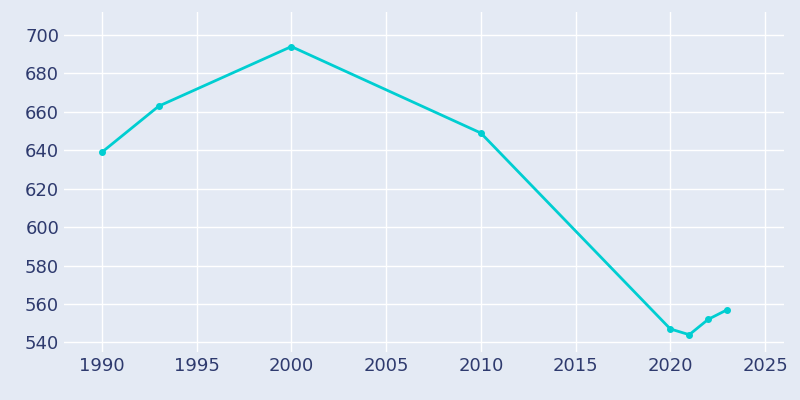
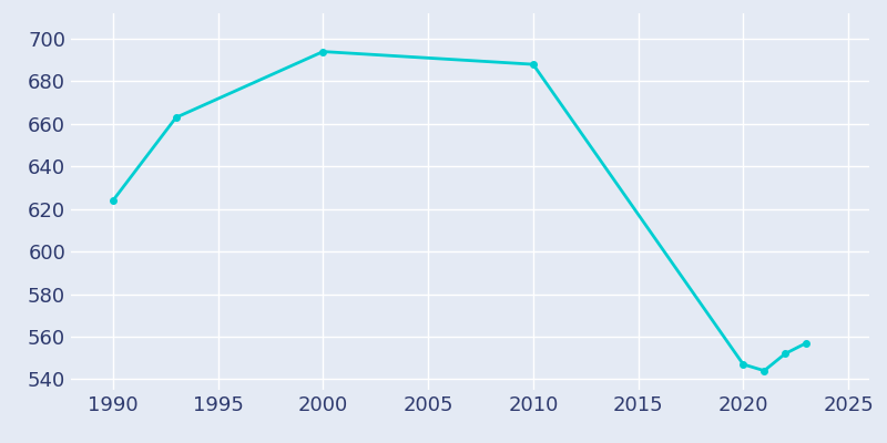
1990: 639 -> 624
2010: 649 -> 688
